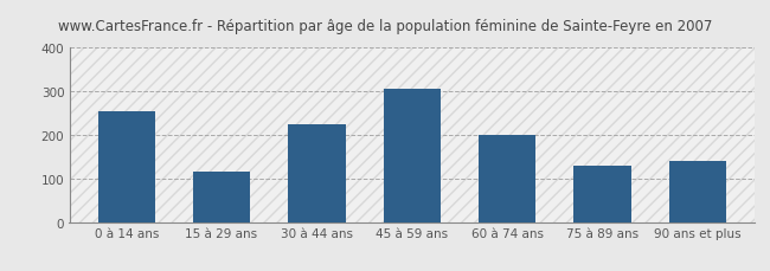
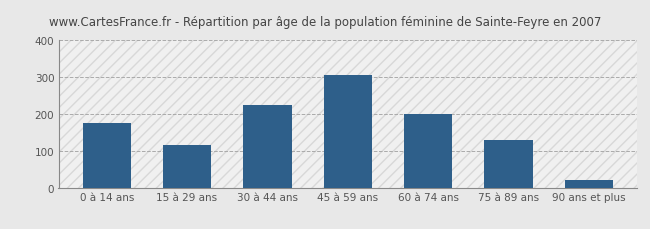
0 à 14 ans: 255 -> 175
90 ans et plus: 140 -> 20
